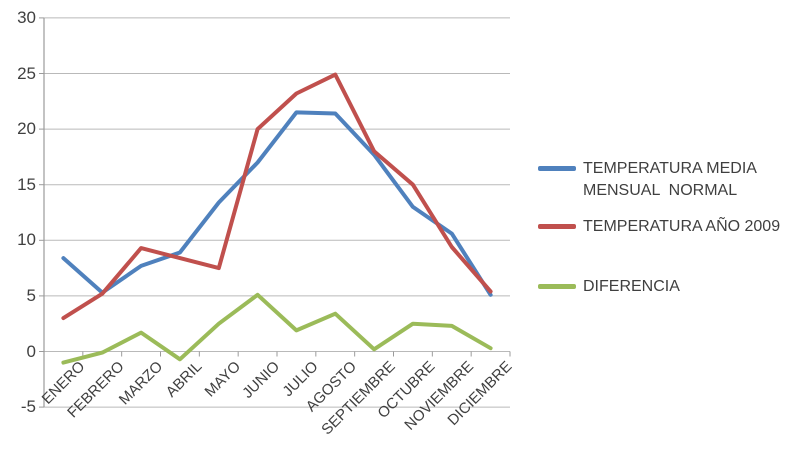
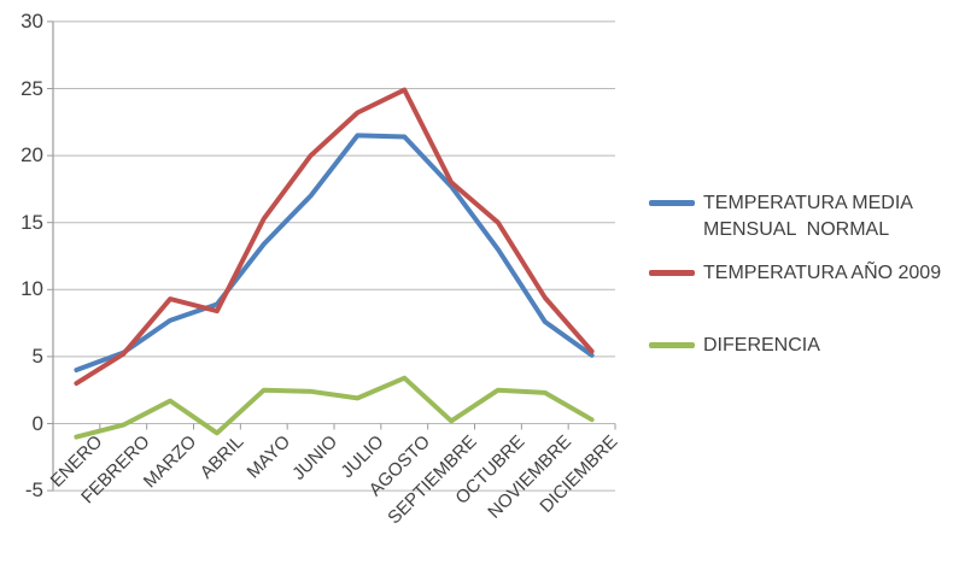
TEMPERATURA MEDIA MENSUAL NORMAL/ENERO: 8.4 -> 4.0
TEMPERATURA AÑO 2009/MAYO: 7.5 -> 15.3
DIFERENCIA/JUNIO: 5.1 -> 2.4
TEMPERATURA MEDIA MENSUAL NORMAL/NOVIEMBRE: 10.6 -> 7.6
